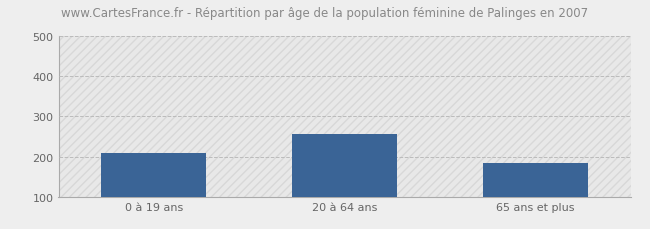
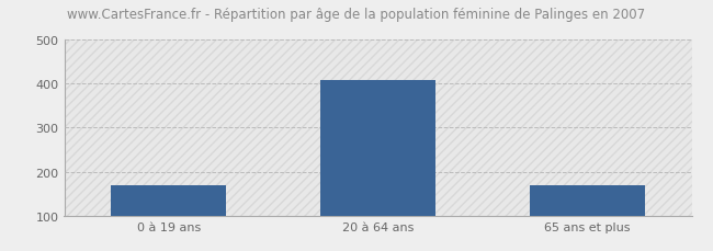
0 à 19 ans: 210 -> 170
20 à 64 ans: 255 -> 408
65 ans et plus: 185 -> 168
